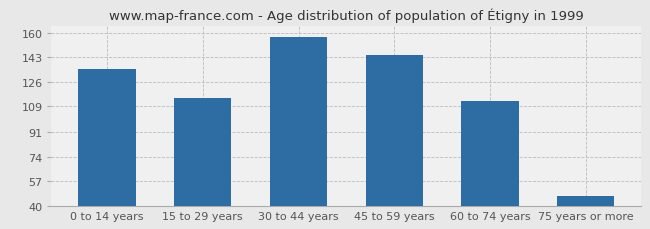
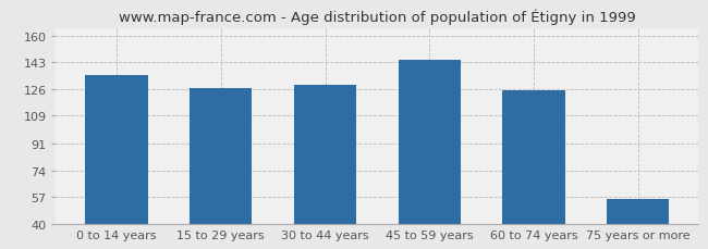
15 to 29 years: 115 -> 127
30 to 44 years: 157 -> 129
60 to 74 years: 113 -> 125
75 years or more: 47 -> 56
